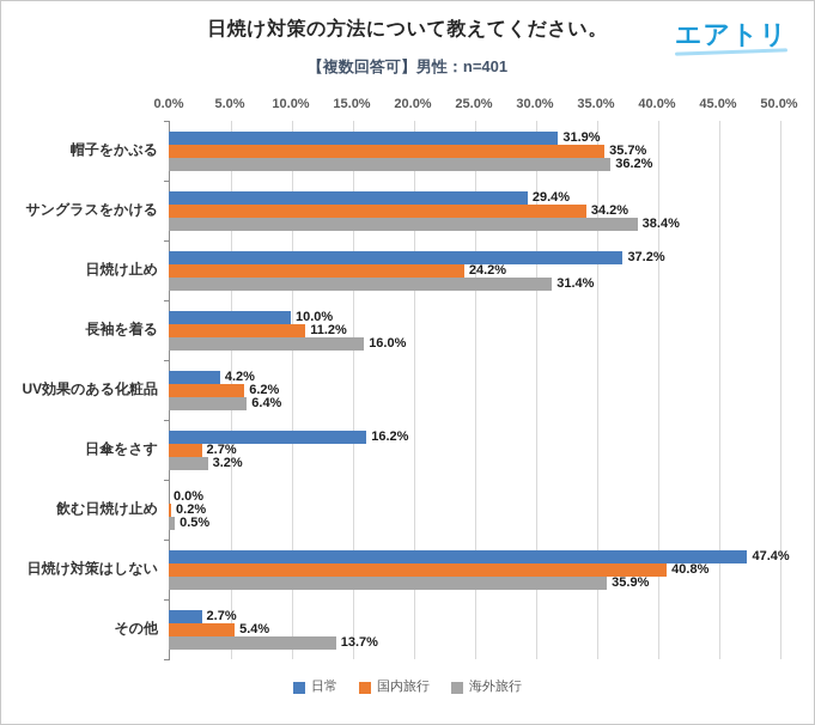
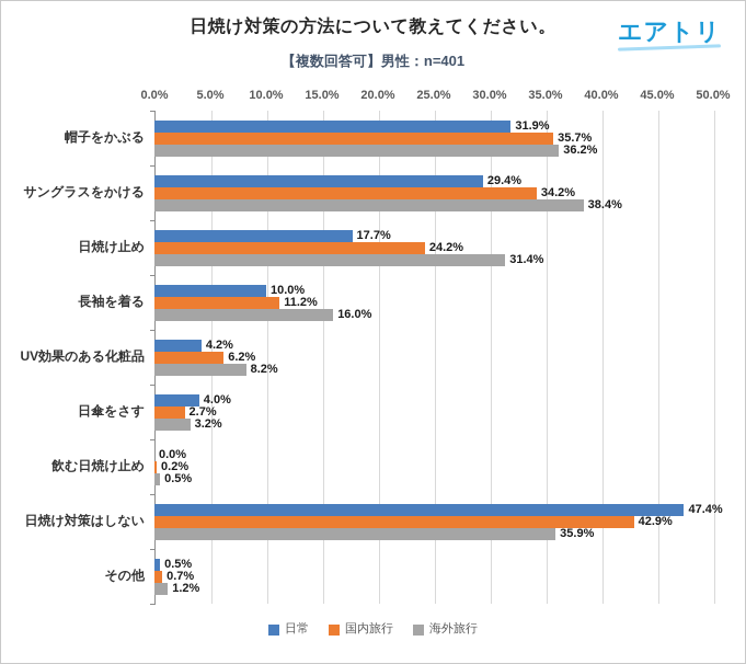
日常/日焼け止め: 37.2% -> 17.7%
海外旅行/UV効果のある化粧品: 6.4% -> 8.2%
日常/日傘をさす: 16.2% -> 4.0%
国内旅行/日焼け対策はしない: 40.8% -> 42.9%
日常/その他: 2.7% -> 0.5%
国内旅行/その他: 5.4% -> 0.7%
海外旅行/その他: 13.7% -> 1.2%
